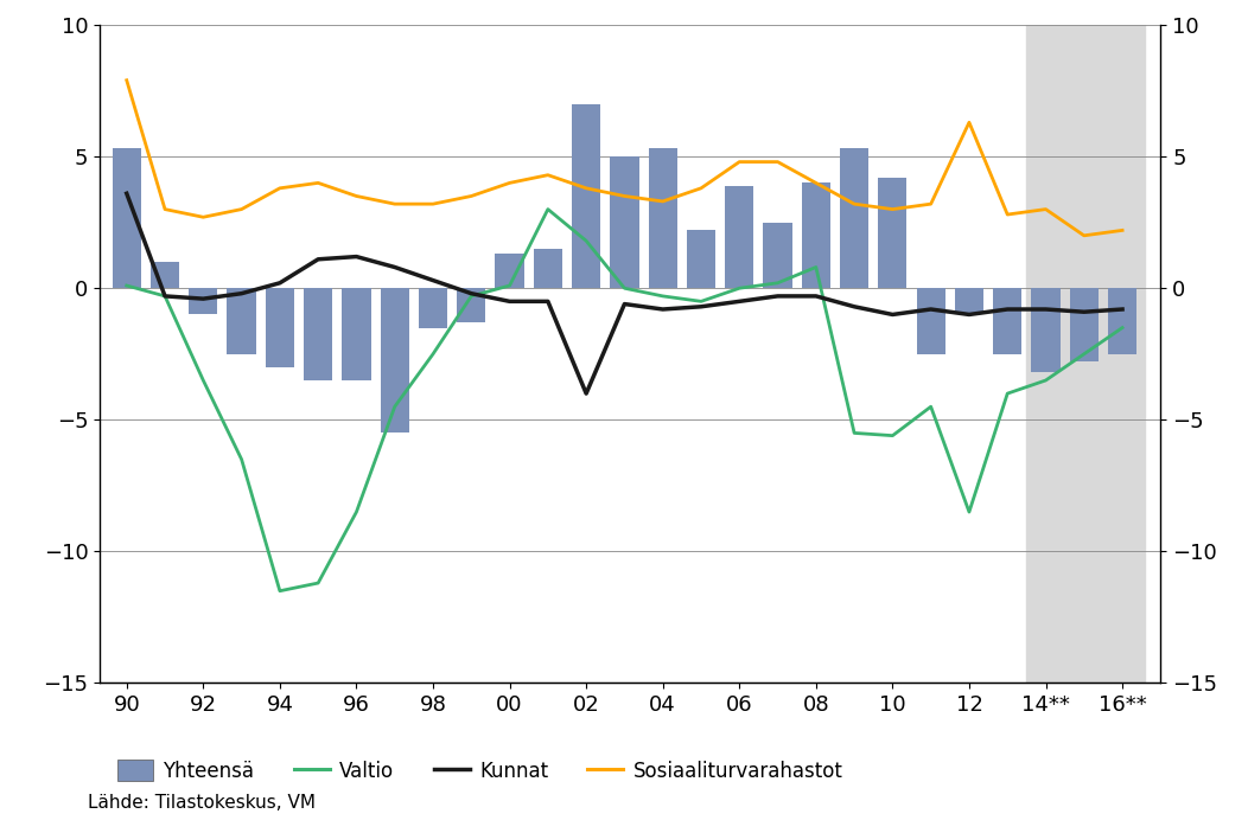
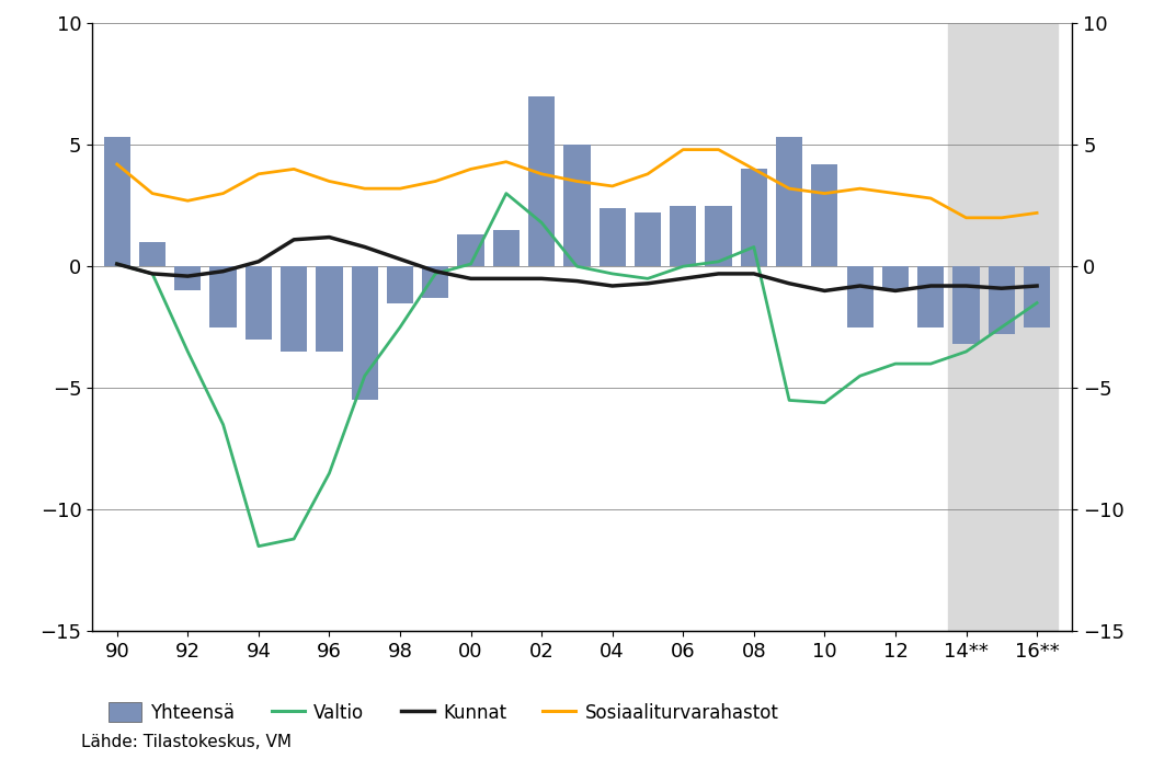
Kunnat/90: 3.6 -> 0.1
Sosiaaliturvarahastot/90: 7.9 -> 4.2
Kunnat/02: -4.0 -> -0.5
Yhteensä/04: 5.3 -> 2.4
Yhteensä/06: 3.9 -> 2.5
Valtio/12: -8.5 -> -4.0
Sosiaaliturvarahastot/12: 6.3 -> 3.0
Sosiaaliturvarahastot/14**: 3.0 -> 2.0
